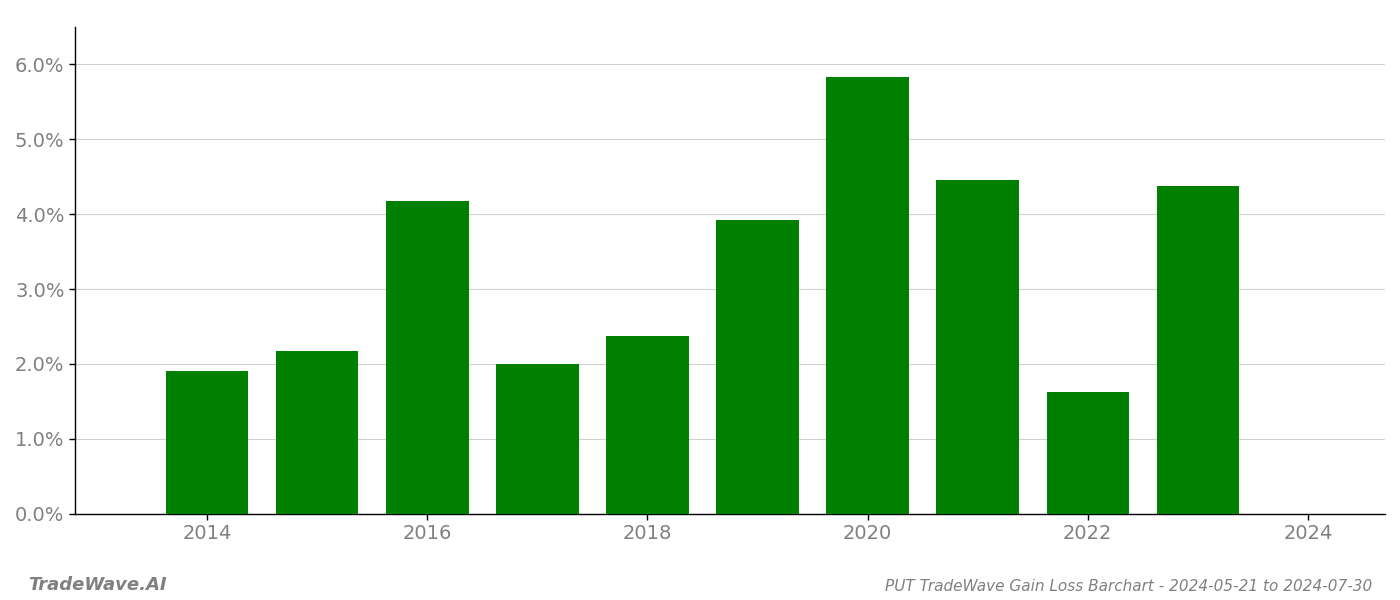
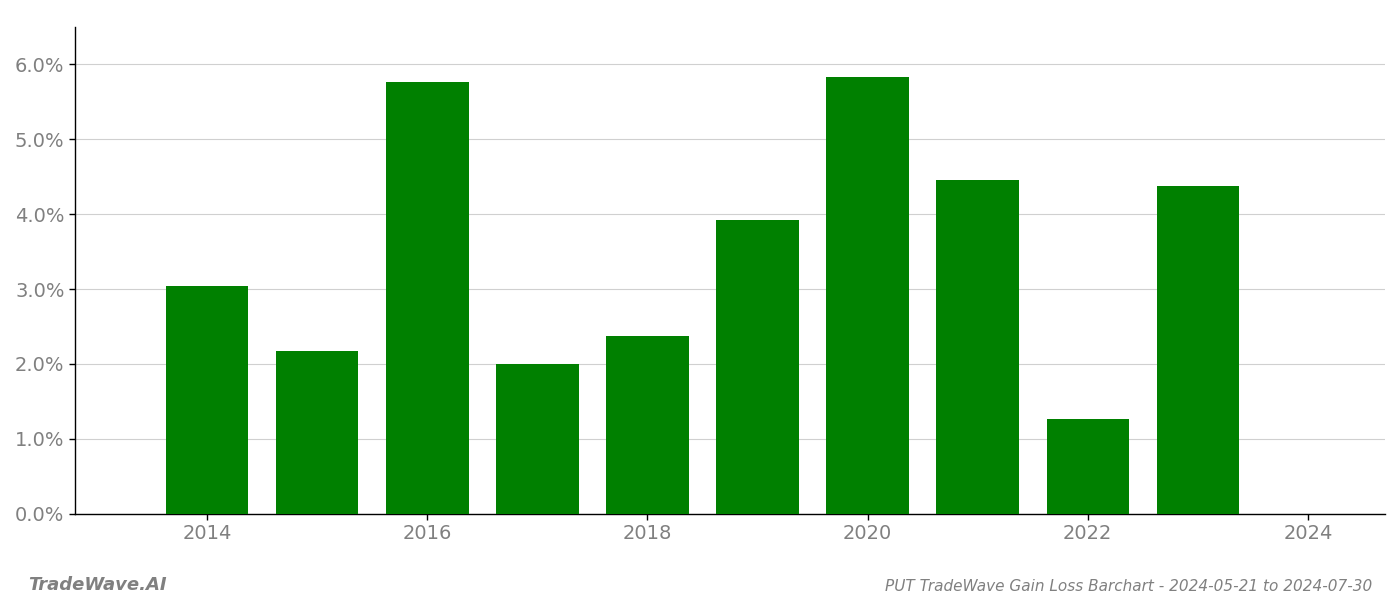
2014: 1.90% -> 3.04%
2016: 4.17% -> 5.76%
2022: 1.63% -> 1.26%
